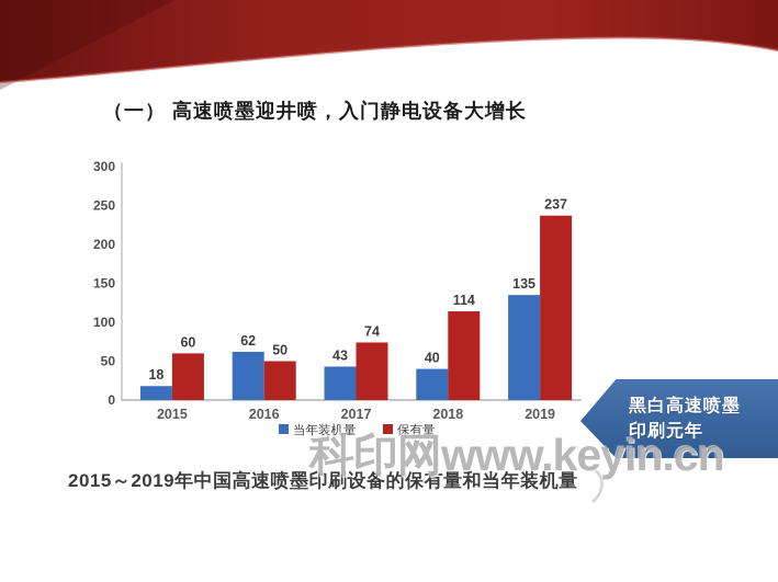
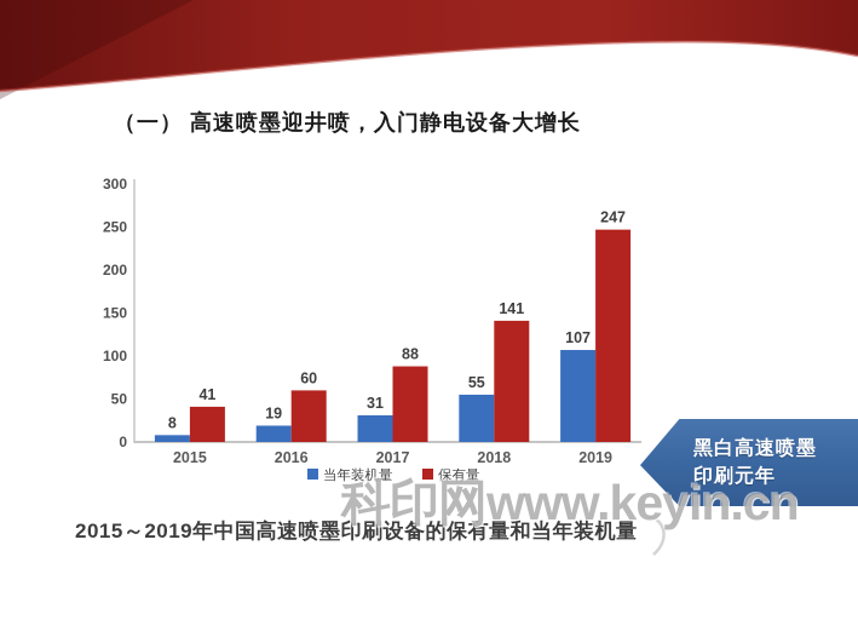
当年装机量/2015: 18 -> 8
保有量/2015: 60 -> 41
当年装机量/2016: 62 -> 19
保有量/2016: 50 -> 60
当年装机量/2017: 43 -> 31
保有量/2017: 74 -> 88
当年装机量/2018: 40 -> 55
保有量/2018: 114 -> 141
当年装机量/2019: 135 -> 107
保有量/2019: 237 -> 247
